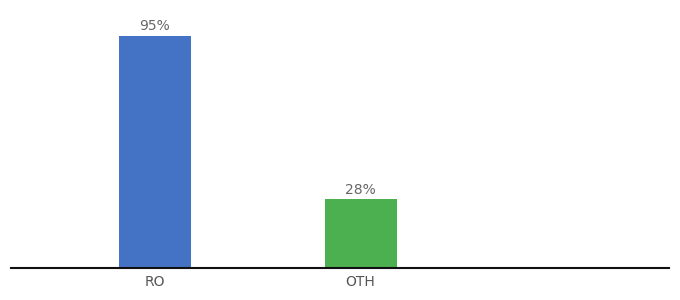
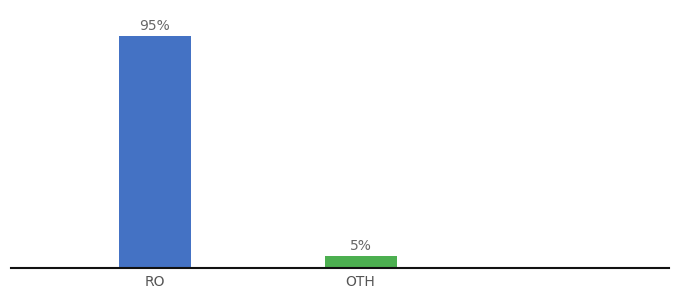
OTH: 28% -> 5%
